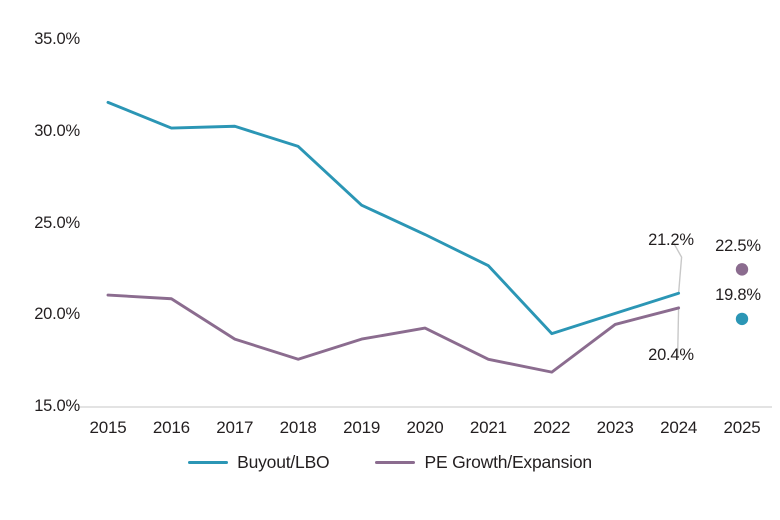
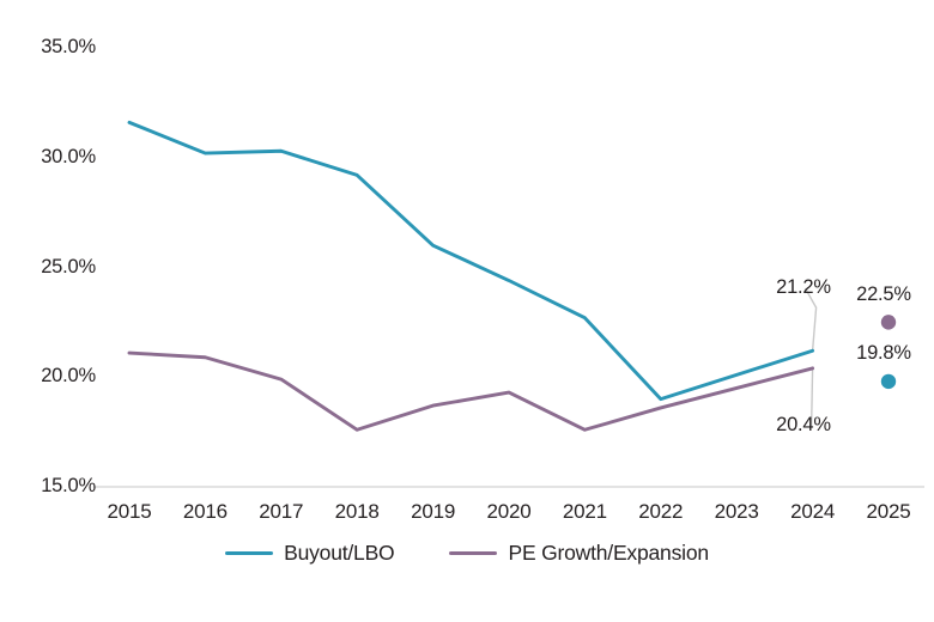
PE Growth/Expansion/2017: 18.7% -> 19.9%
PE Growth/Expansion/2022: 16.9% -> 18.6%
